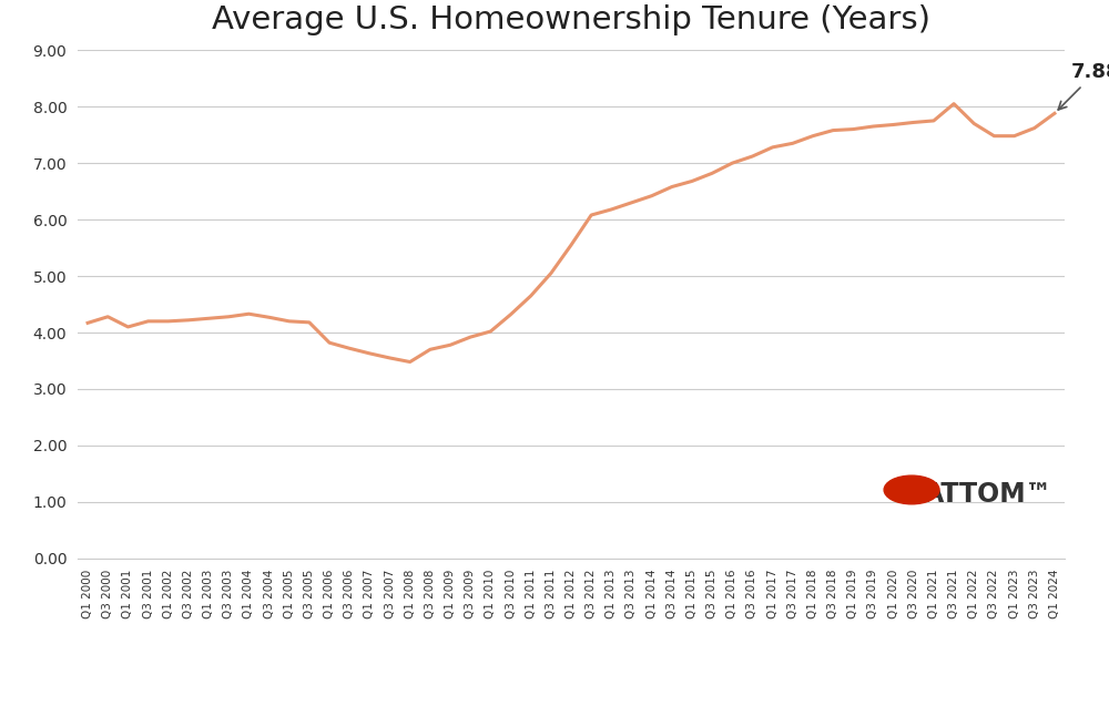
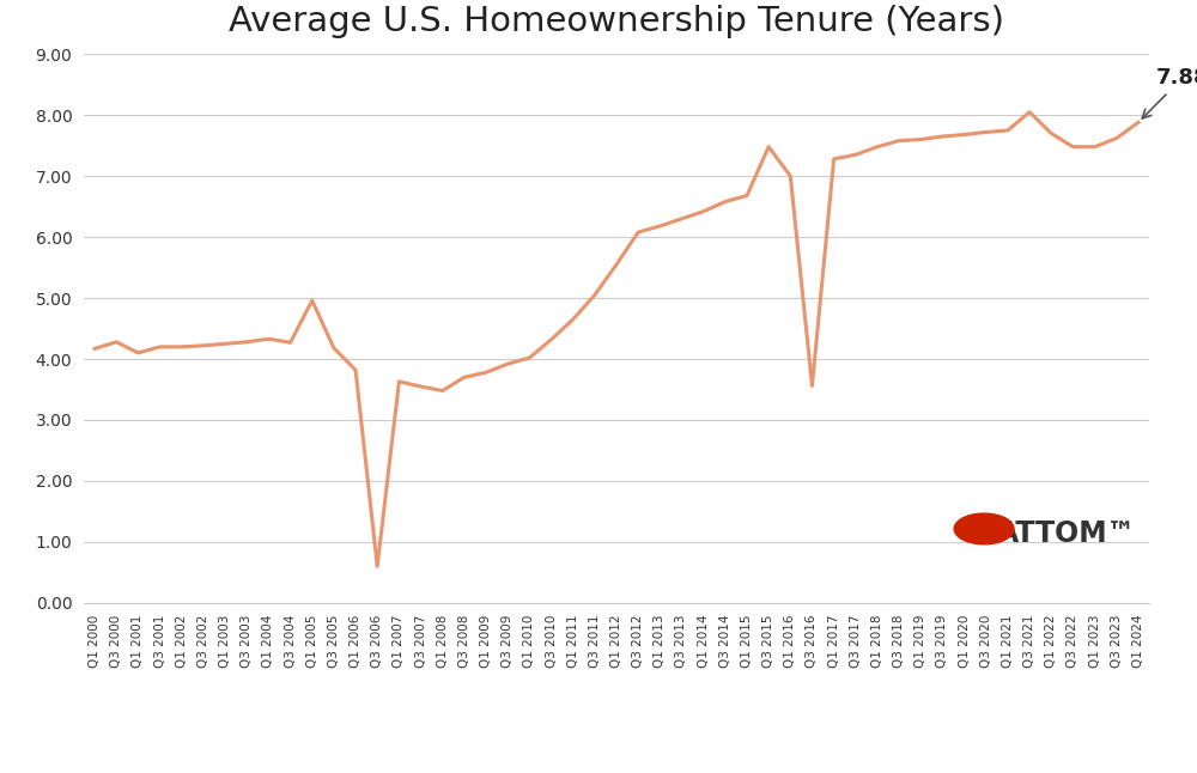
Q1 2005: 4.20 -> 4.96
Q3 2006: 3.72 -> 0.60
Q3 2015: 6.82 -> 7.48
Q3 2016: 7.12 -> 3.56
